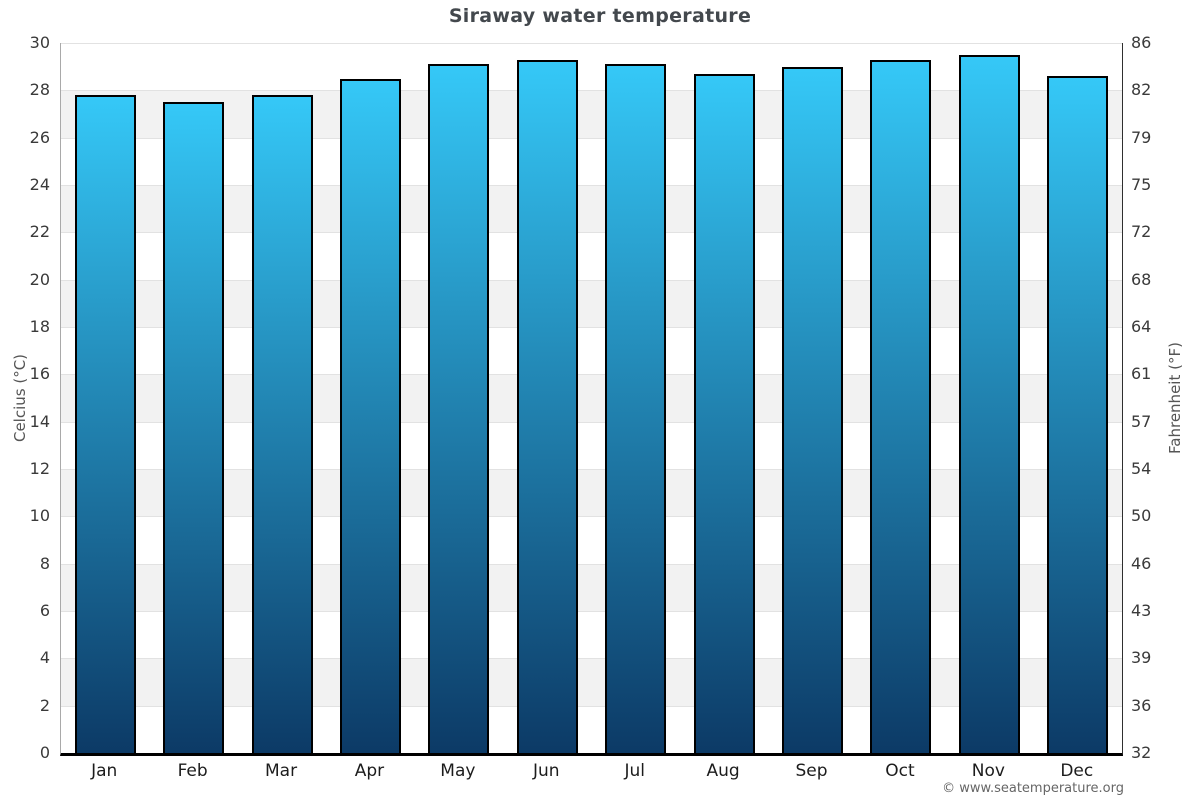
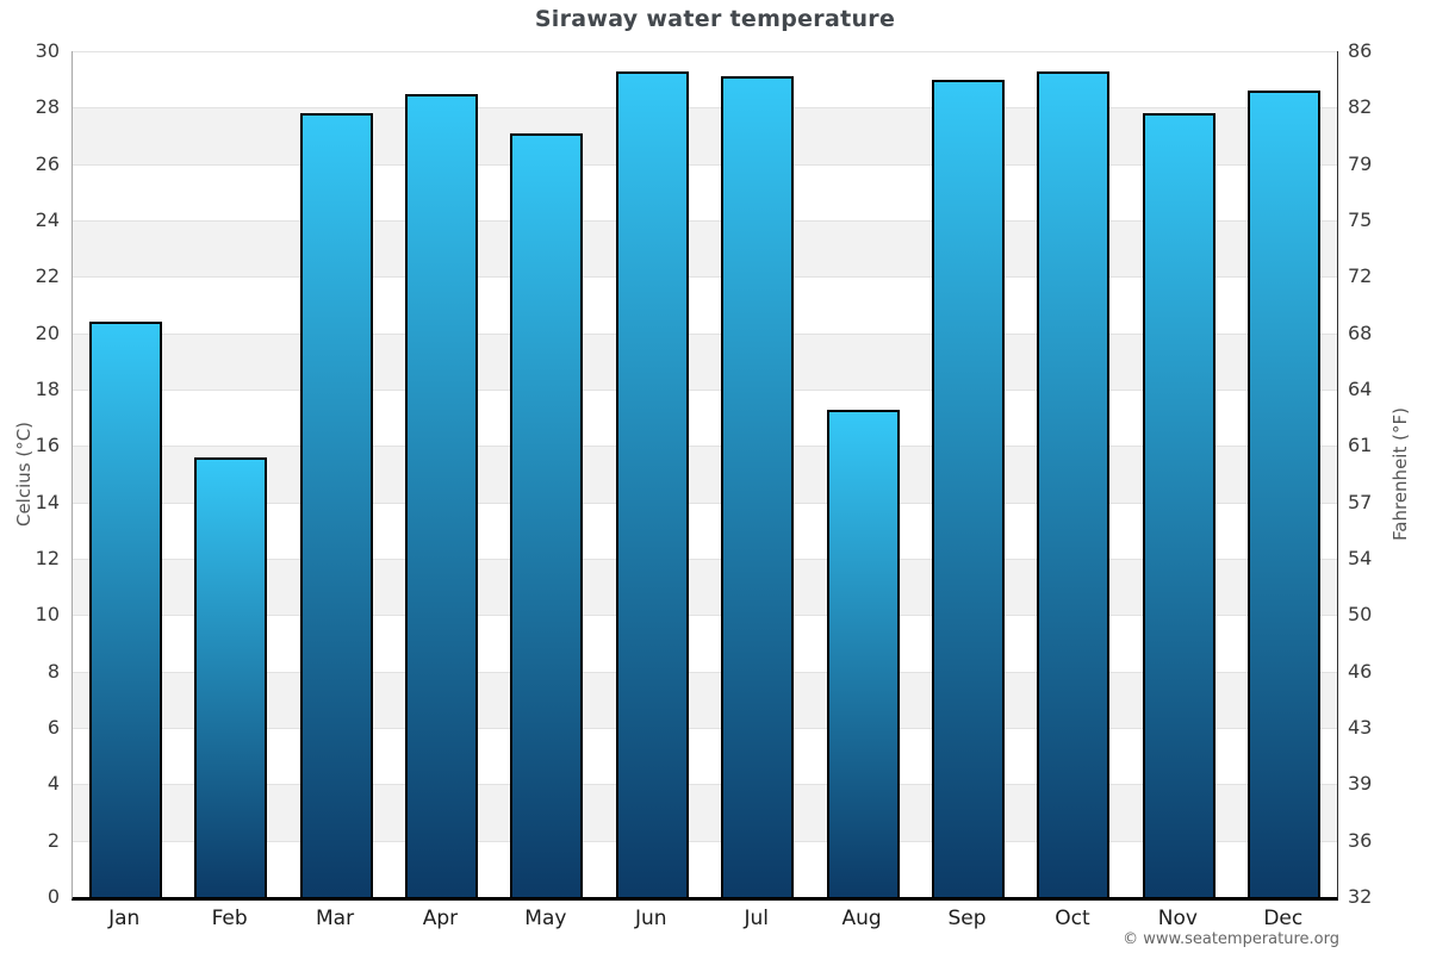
Jan: 27.8 -> 20.4
Feb: 27.5 -> 15.6
May: 29.1 -> 27.1
Aug: 28.7 -> 17.3
Nov: 29.5 -> 27.8
